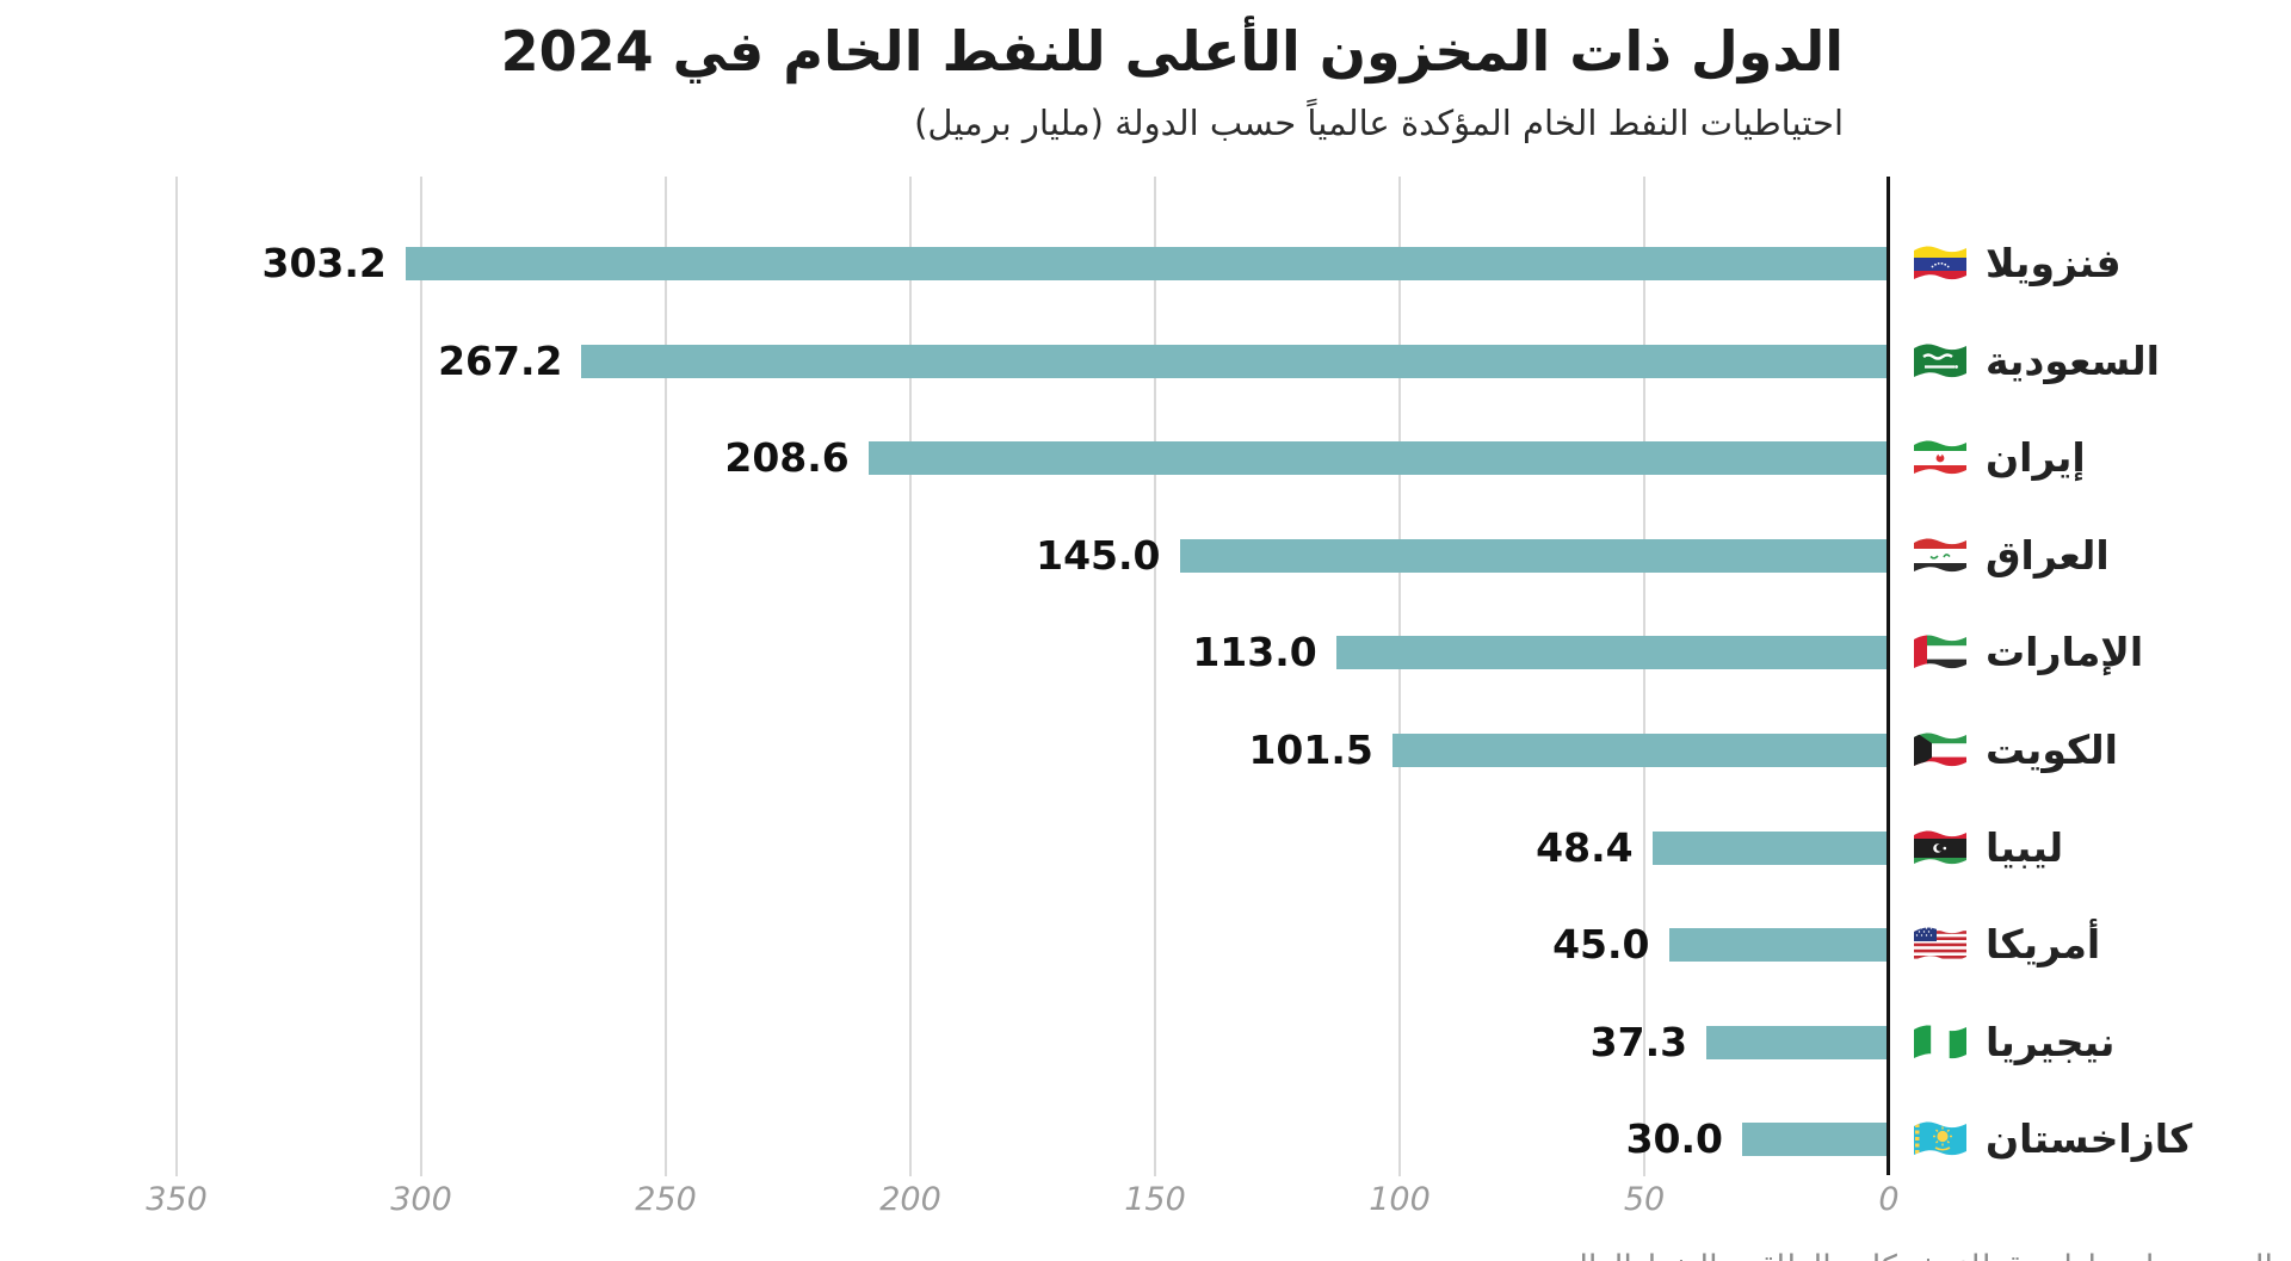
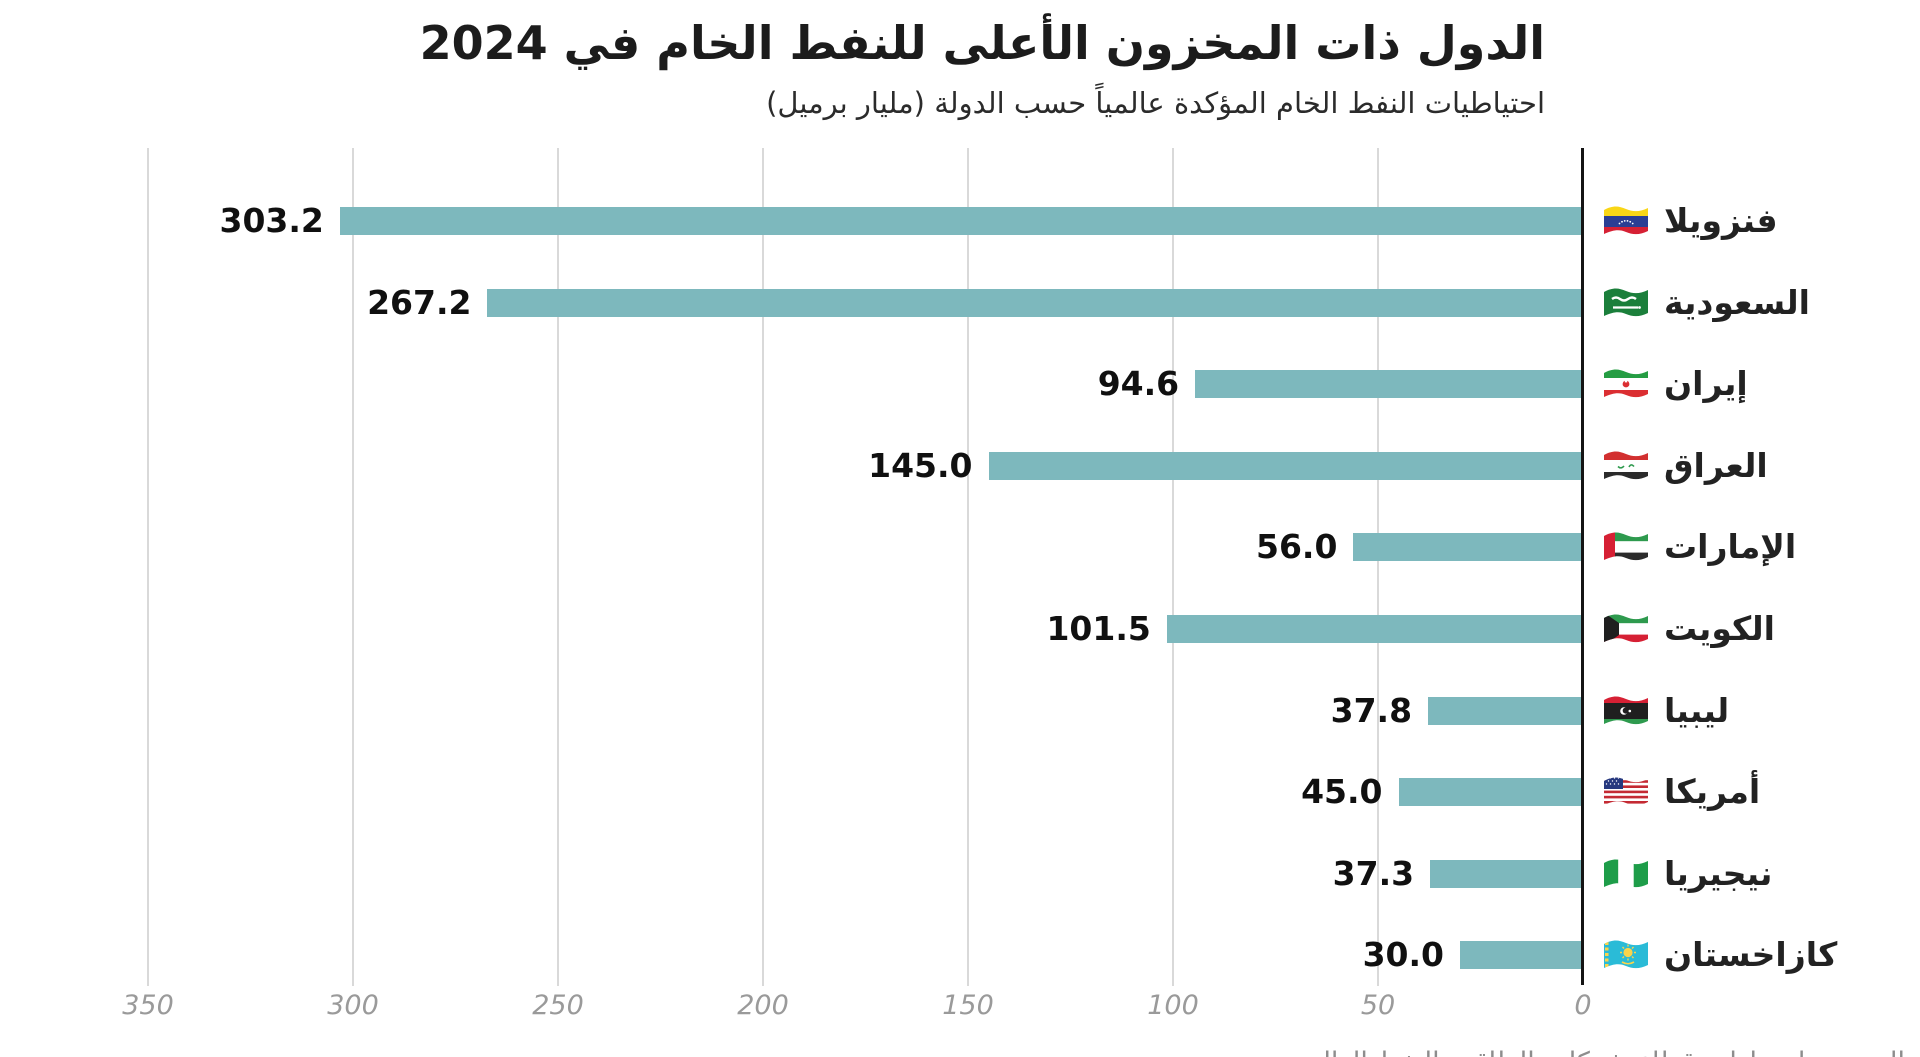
إيران: 208.6 -> 94.6
الإمارات: 113.0 -> 56.0
ليبيا: 48.4 -> 37.8
